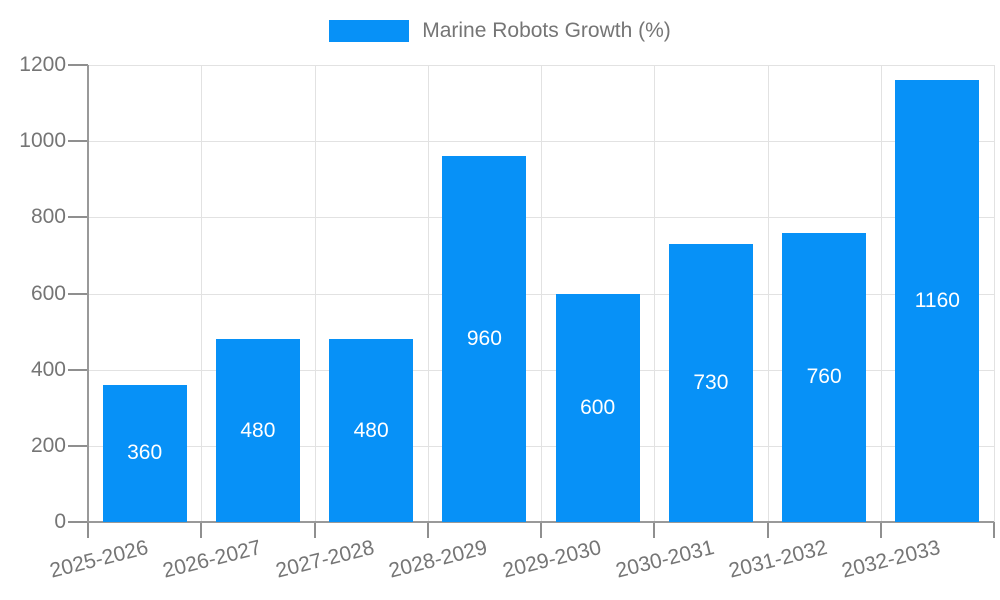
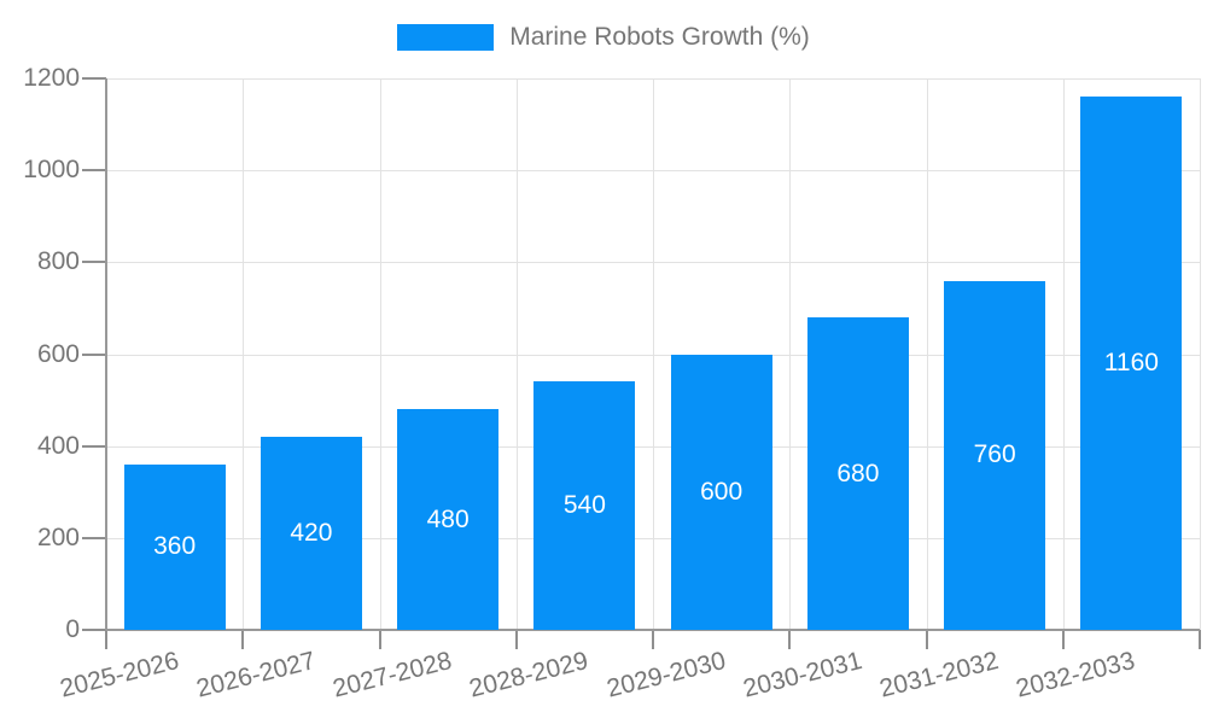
2026-2027: 480 -> 420
2028-2029: 960 -> 540
2030-2031: 730 -> 680
